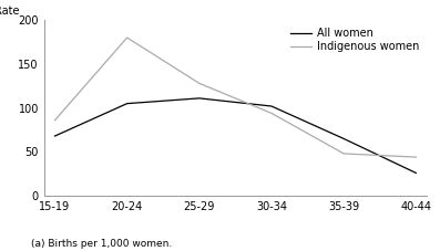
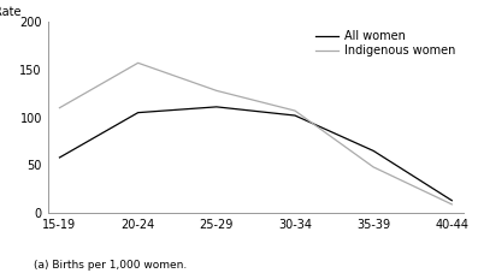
All women/15-19: 68 -> 58
Indigenous women/15-19: 86 -> 110
Indigenous women/20-24: 180 -> 157
Indigenous women/30-34: 94 -> 107
All women/40-44: 26 -> 13
Indigenous women/40-44: 44 -> 9
